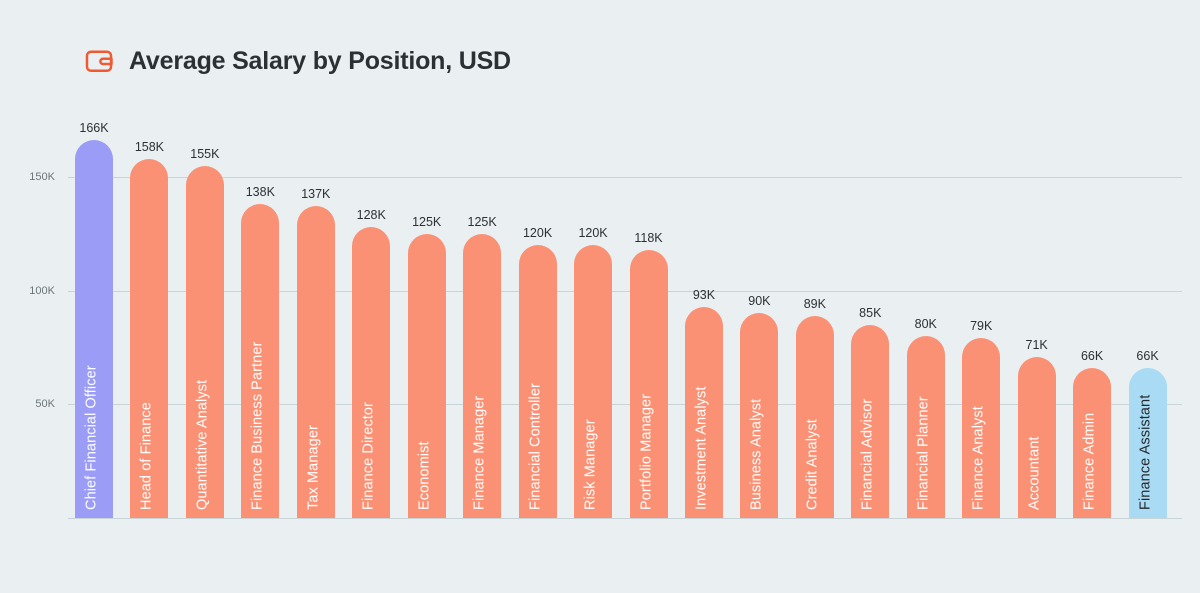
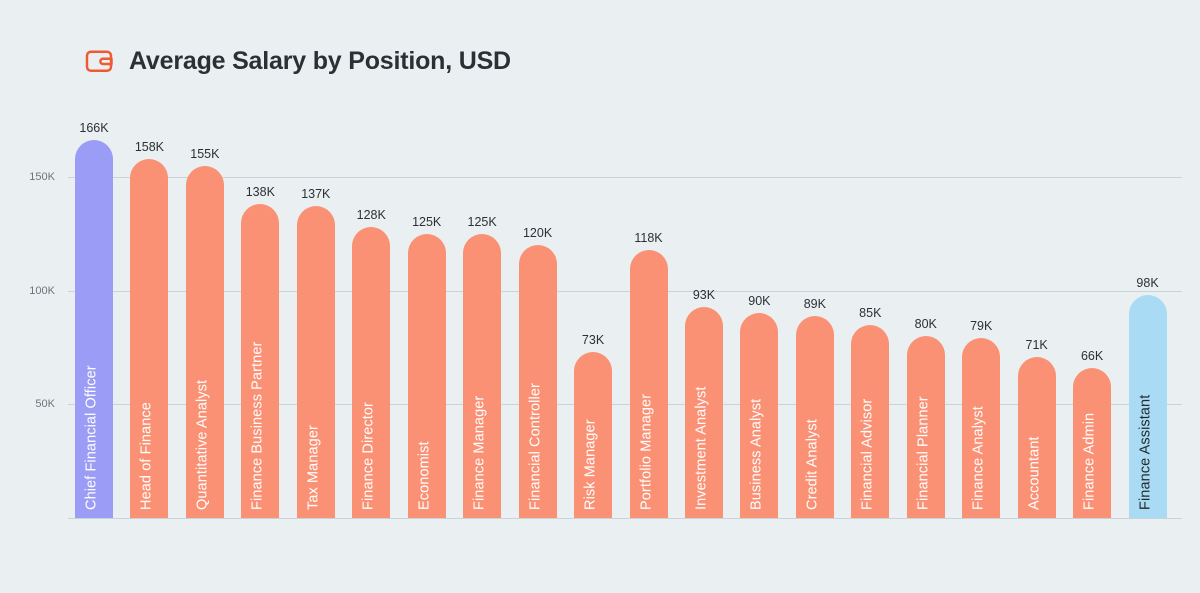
Risk Manager: 120K -> 73K
Finance Assistant: 66K -> 98K
